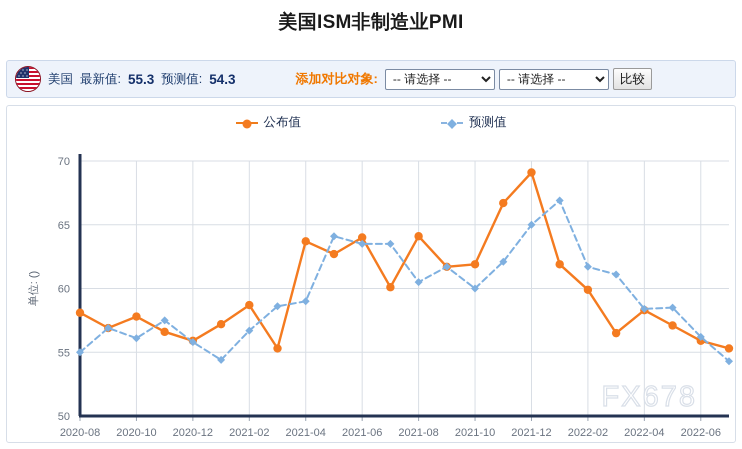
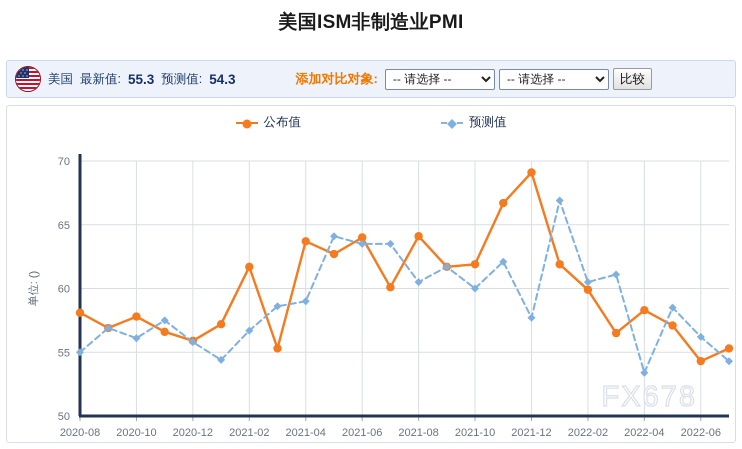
公布值/2021-02: 58.7 -> 61.7
预测值/2021-12: 65.0 -> 57.7
预测值/2022-02: 61.7 -> 60.5
预测值/2022-04: 58.4 -> 53.4
公布值/2022-06: 55.9 -> 54.3
